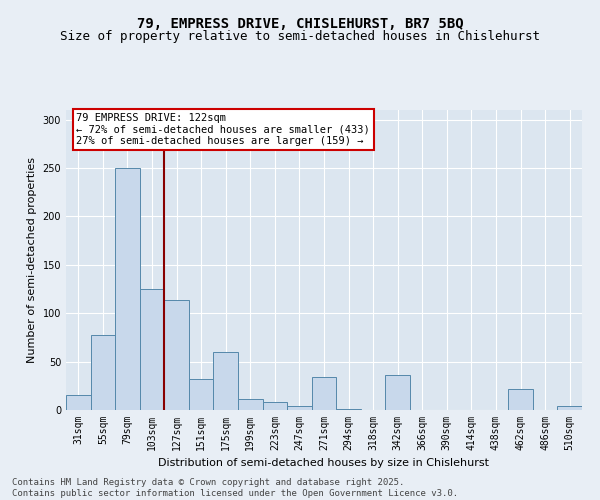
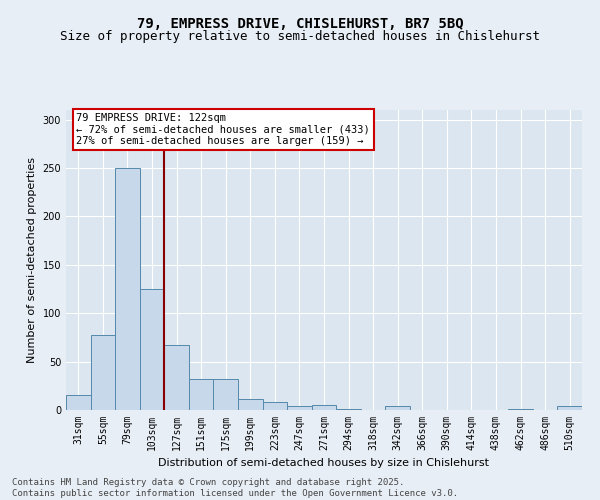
127sqm: 114 -> 67
175sqm: 60 -> 32
271sqm: 34 -> 5
342sqm: 36 -> 4
462sqm: 22 -> 1
